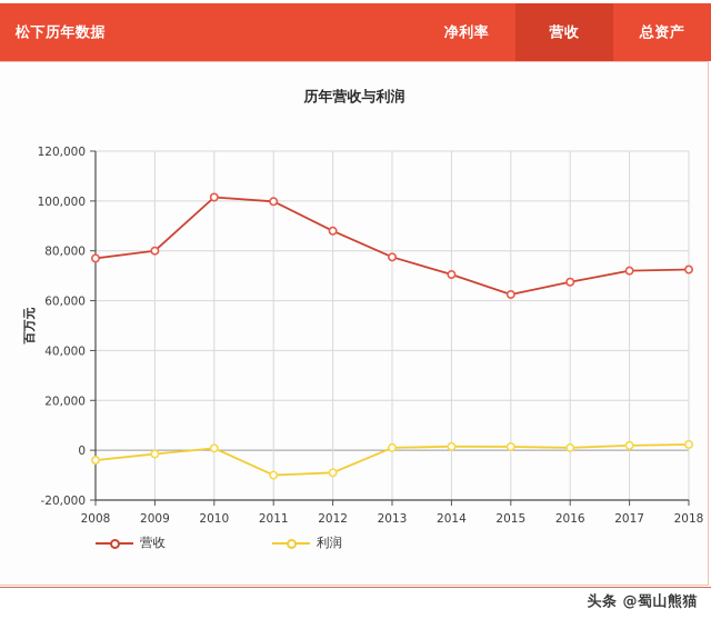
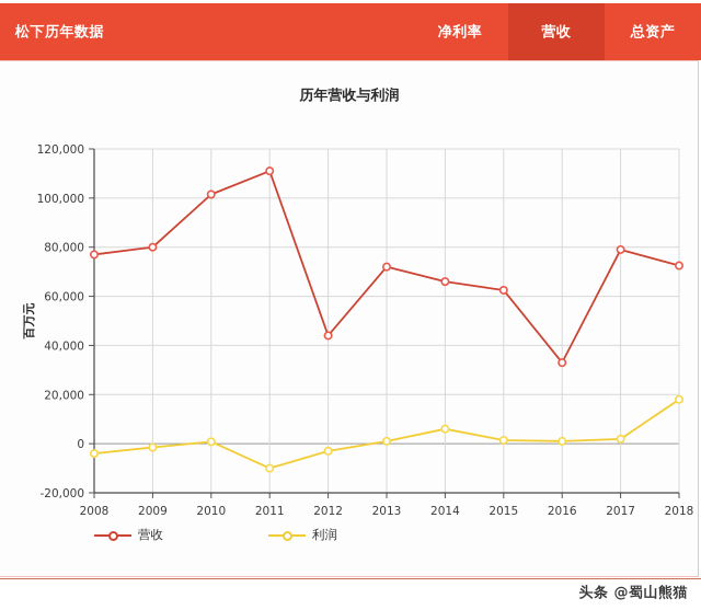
营收/2011: 100000 -> 111000
营收/2012: 88000 -> 44000
利润/2012: -9000 -> -3000
营收/2013: 78000 -> 72000
营收/2014: 70000 -> 66000
利润/2014: 2000 -> 6000
营收/2016: 68000 -> 33000
营收/2017: 72000 -> 79000
利润/2018: 2000 -> 18000
